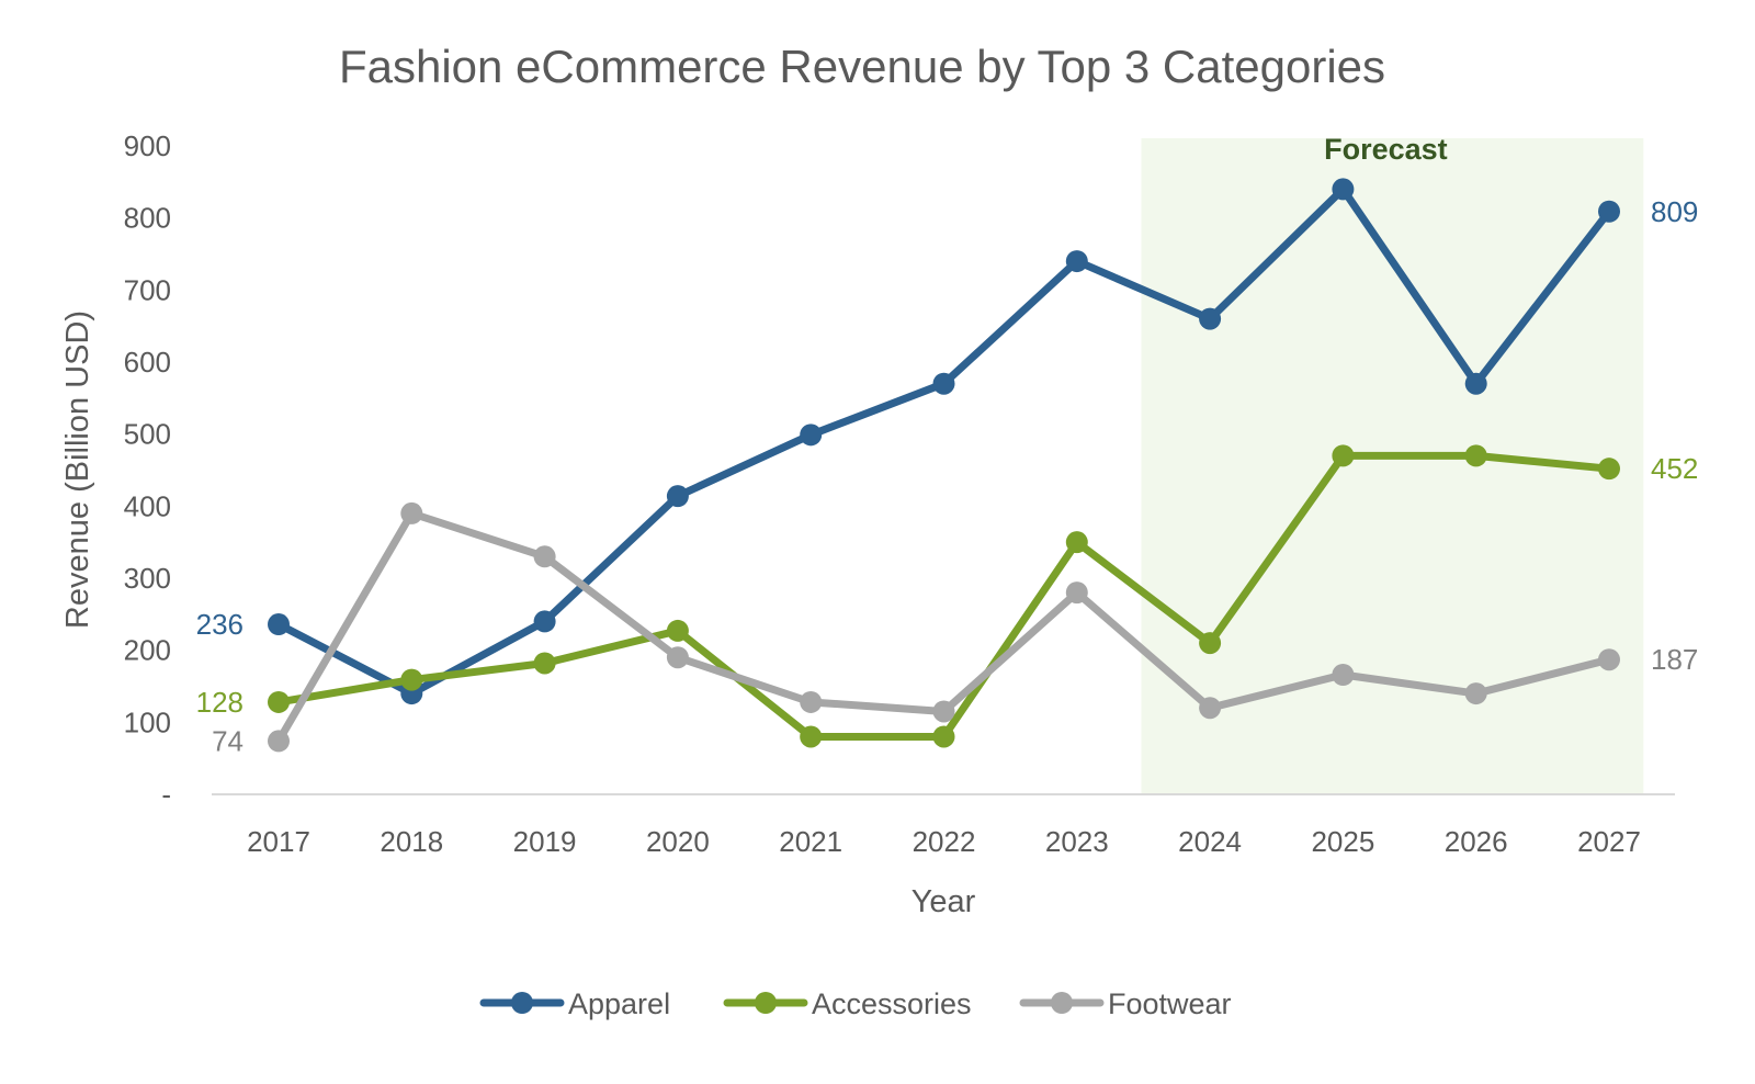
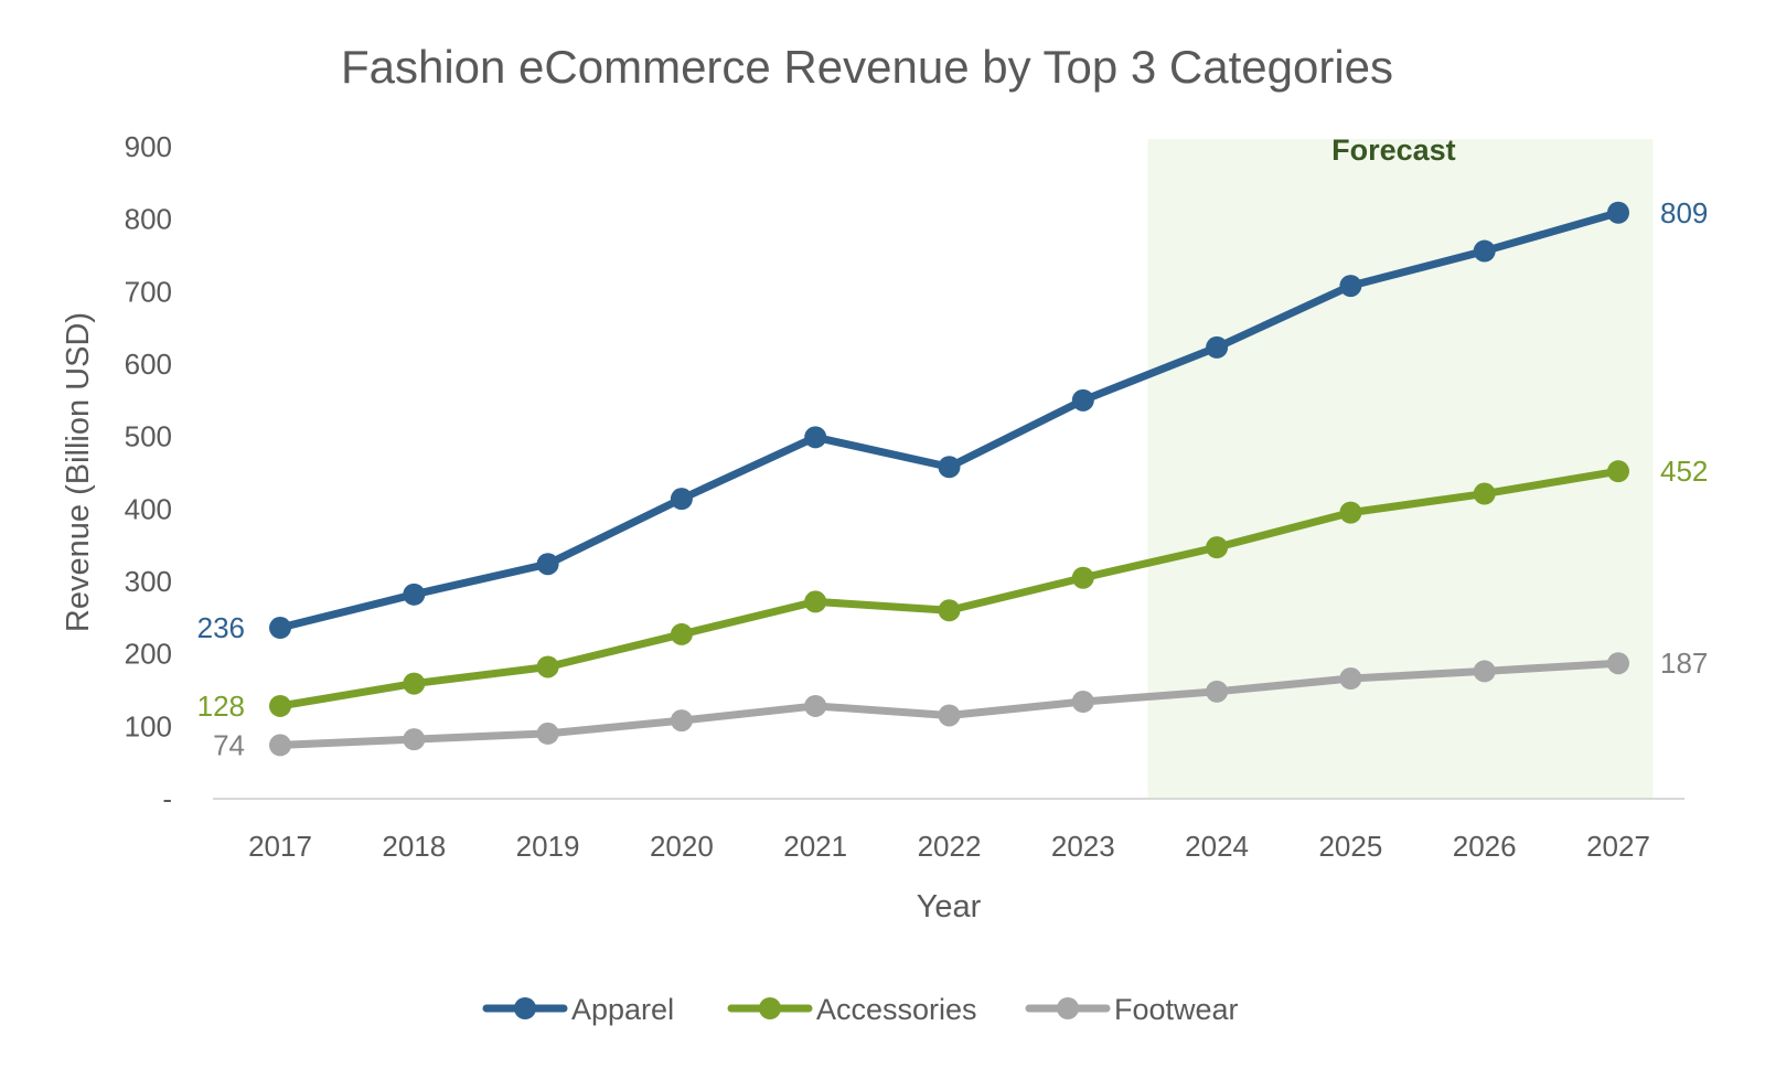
Apparel/2018: 140 -> 280
Footwear/2018: 390 -> 80
Apparel/2019: 240 -> 320
Footwear/2019: 330 -> 90
Footwear/2020: 190 -> 110
Accessories/2021: 80 -> 270
Apparel/2022: 570 -> 460
Accessories/2022: 80 -> 260
Apparel/2023: 740 -> 550
Accessories/2023: 350 -> 300
Footwear/2023: 280 -> 130
Apparel/2024: 660 -> 620
Accessories/2024: 210 -> 350
Footwear/2024: 120 -> 150
Apparel/2025: 840 -> 710
Accessories/2025: 470 -> 400
Apparel/2026: 570 -> 760
Accessories/2026: 470 -> 420
Footwear/2026: 140 -> 180
